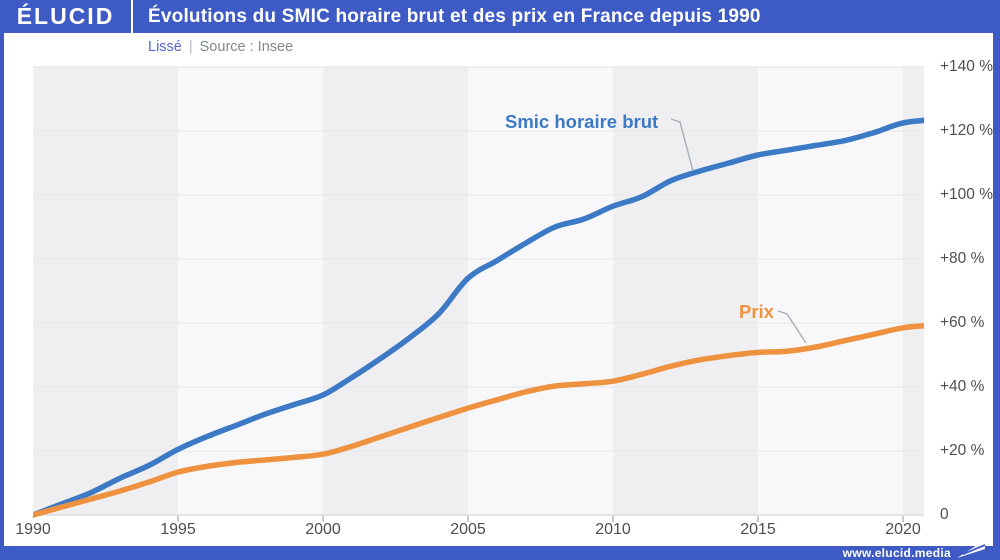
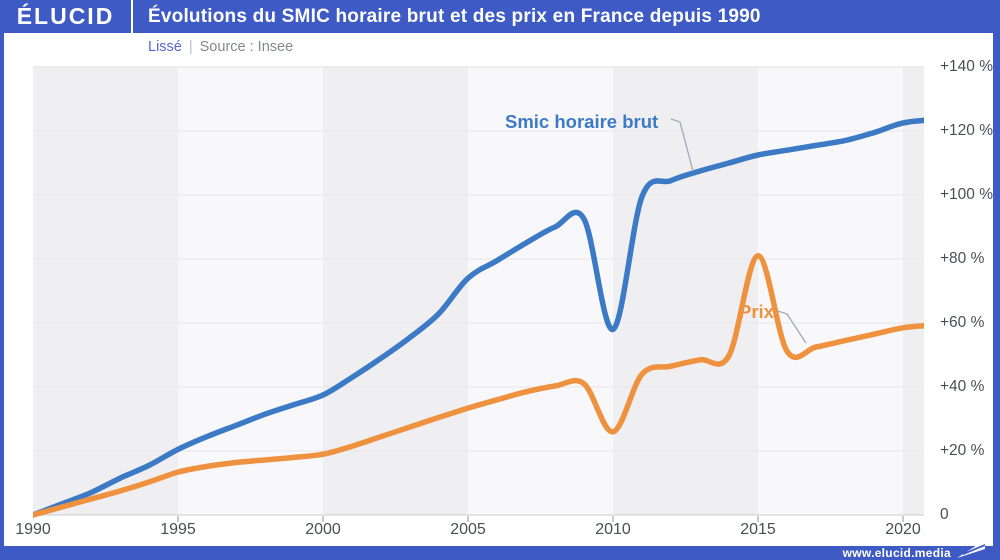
Smic horaire brut/2010: 96% -> 58%
Prix/2010: 42% -> 26%
Prix/2015: 51% -> 81%
